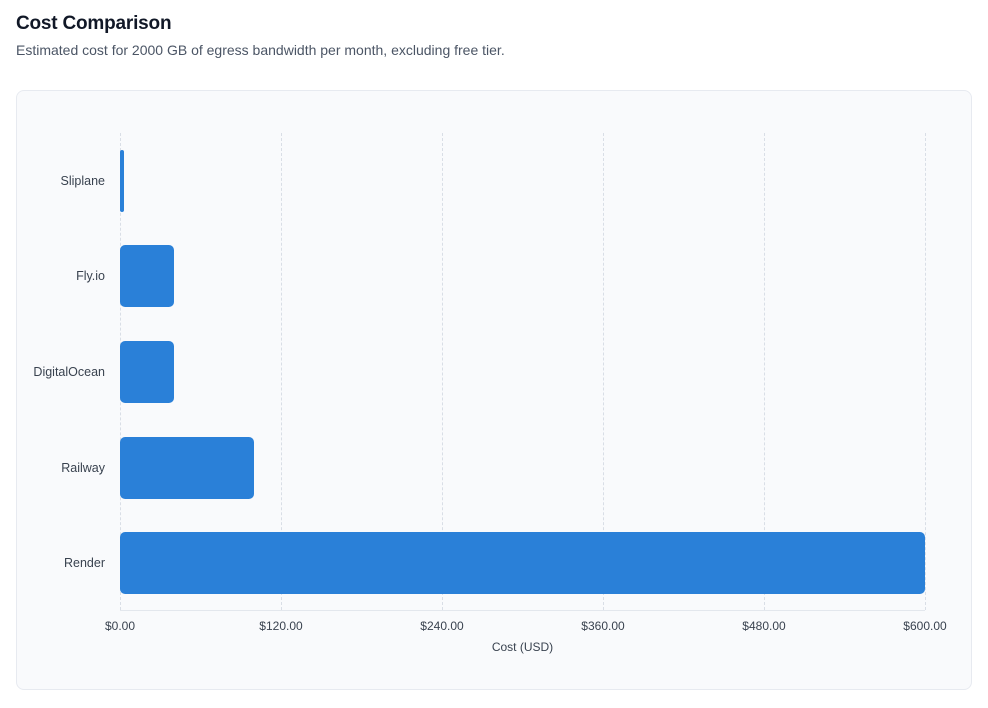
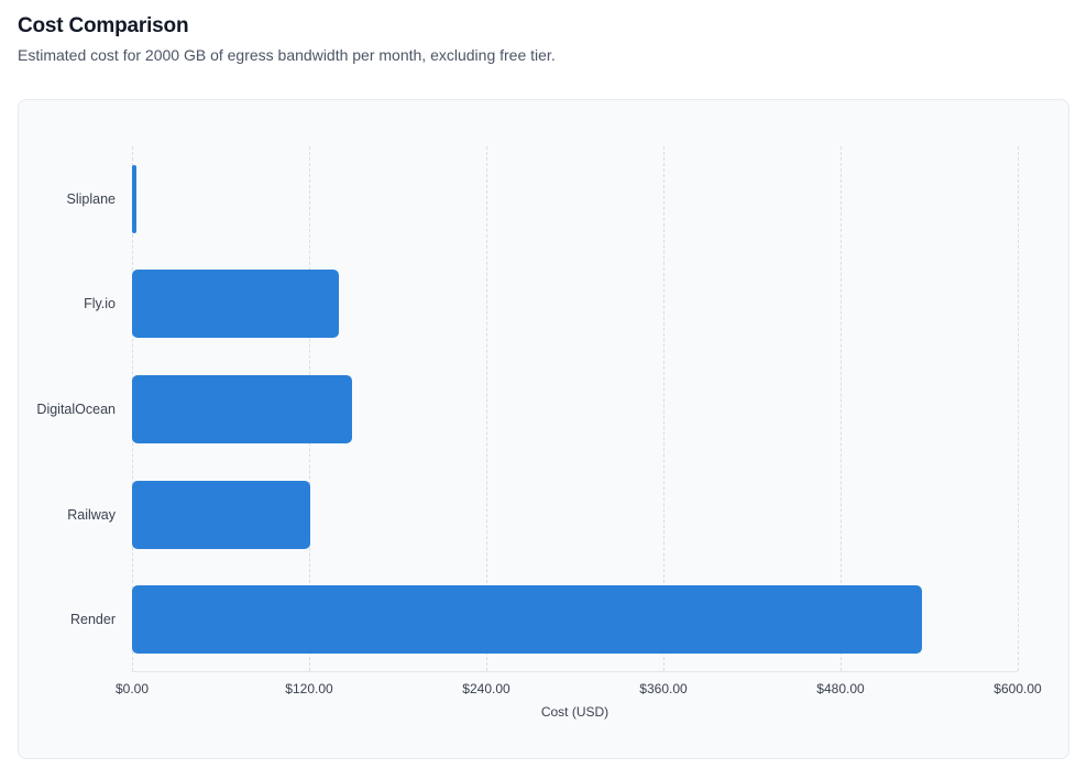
Fly.io: $40 -> $140
DigitalOcean: $40 -> $149
Railway: $100 -> $121
Render: $600 -> $535
